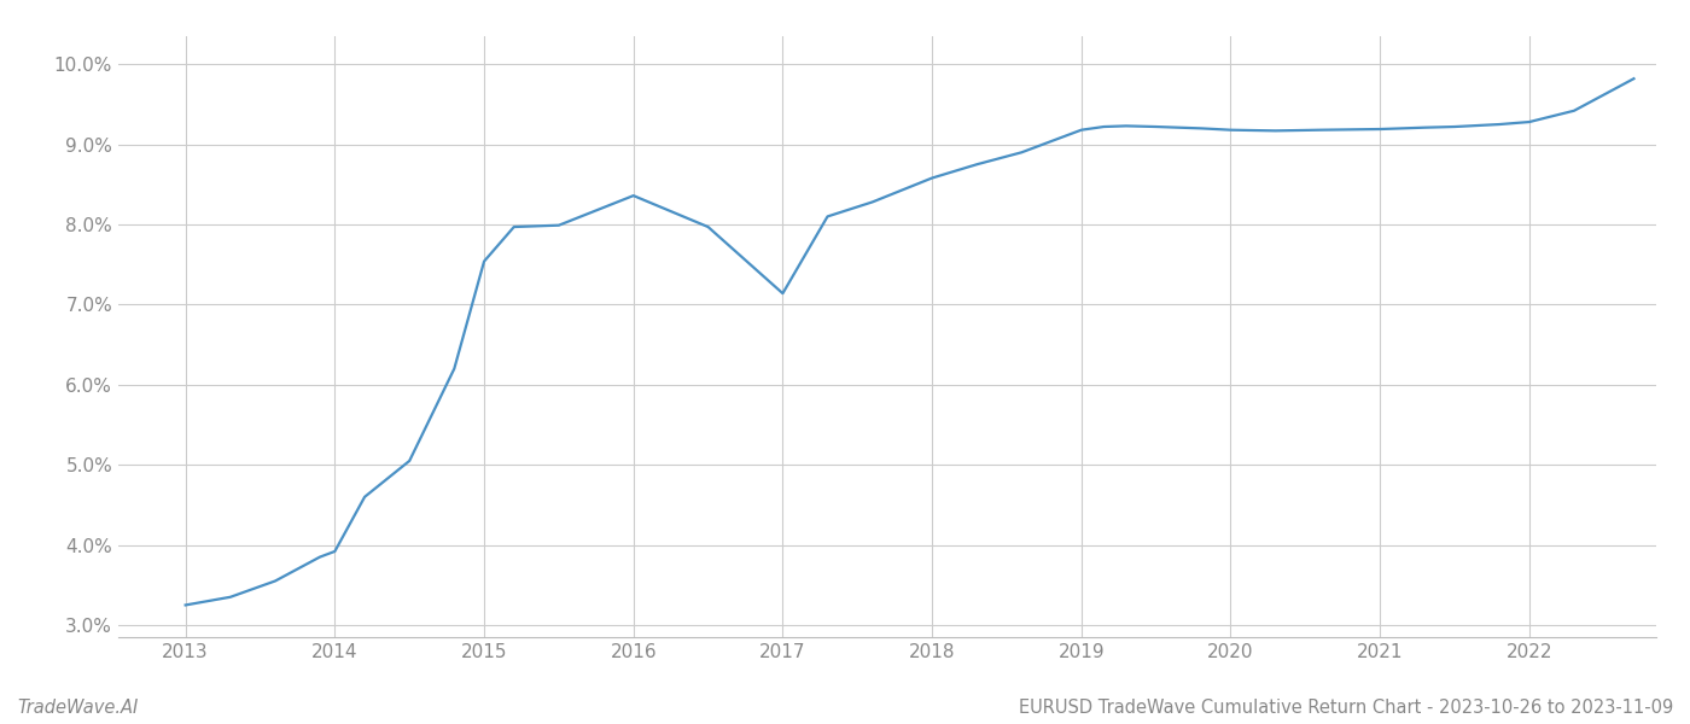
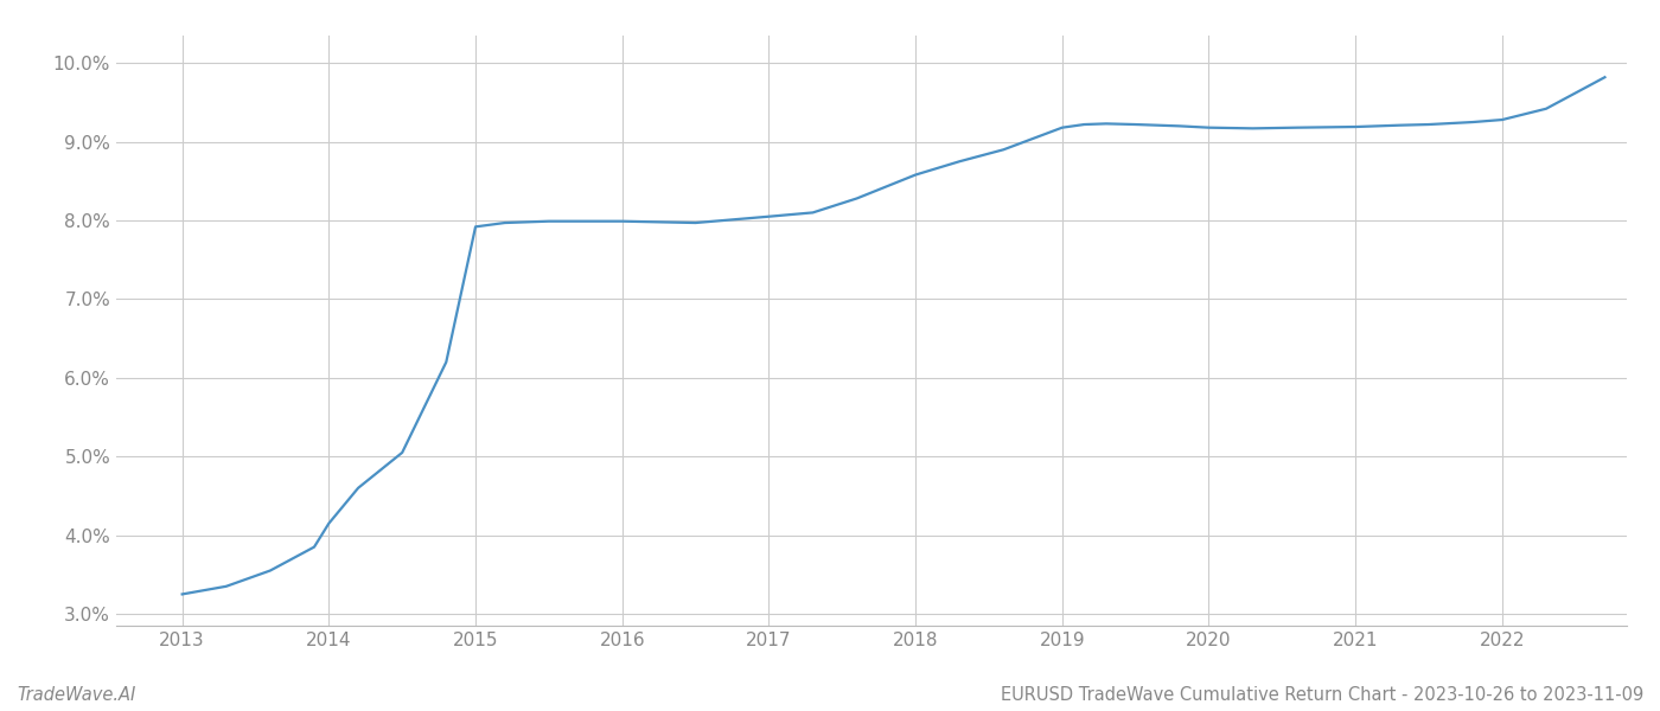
2014: 3.92% -> 4.15%
2015: 7.54% -> 7.92%
2016: 8.36% -> 7.99%
2017: 7.14% -> 8.05%
